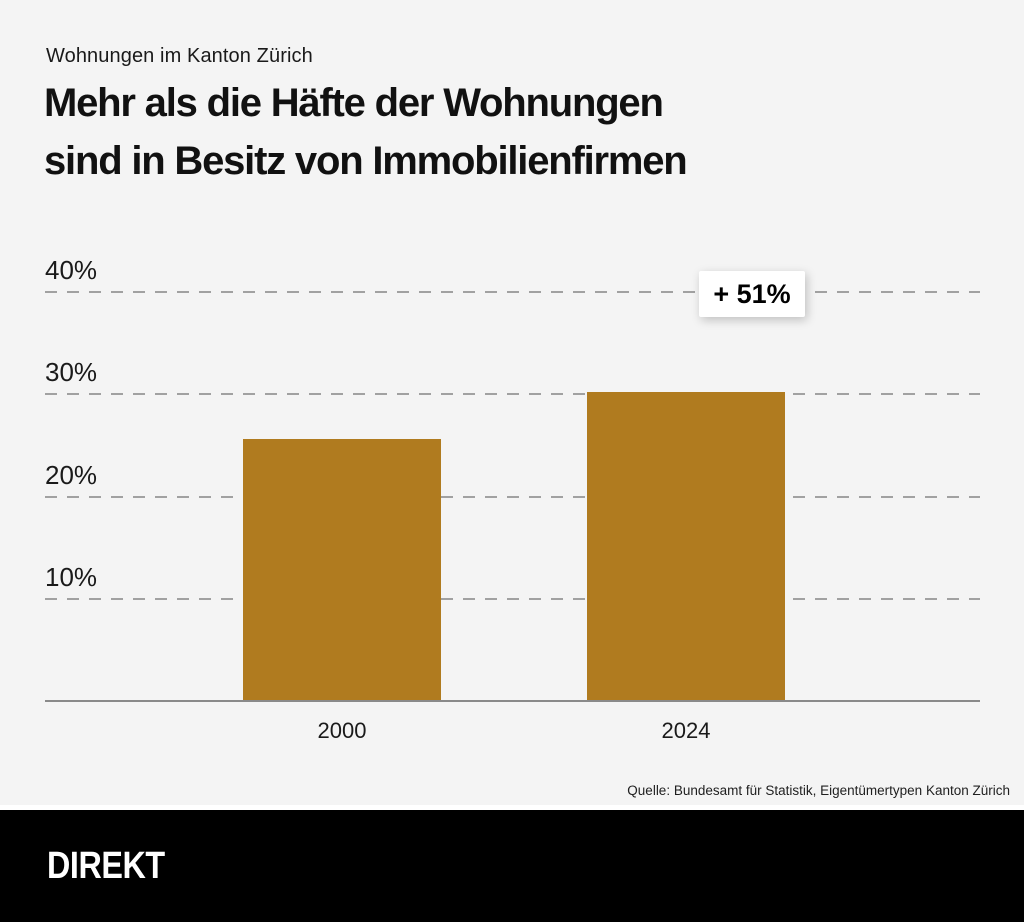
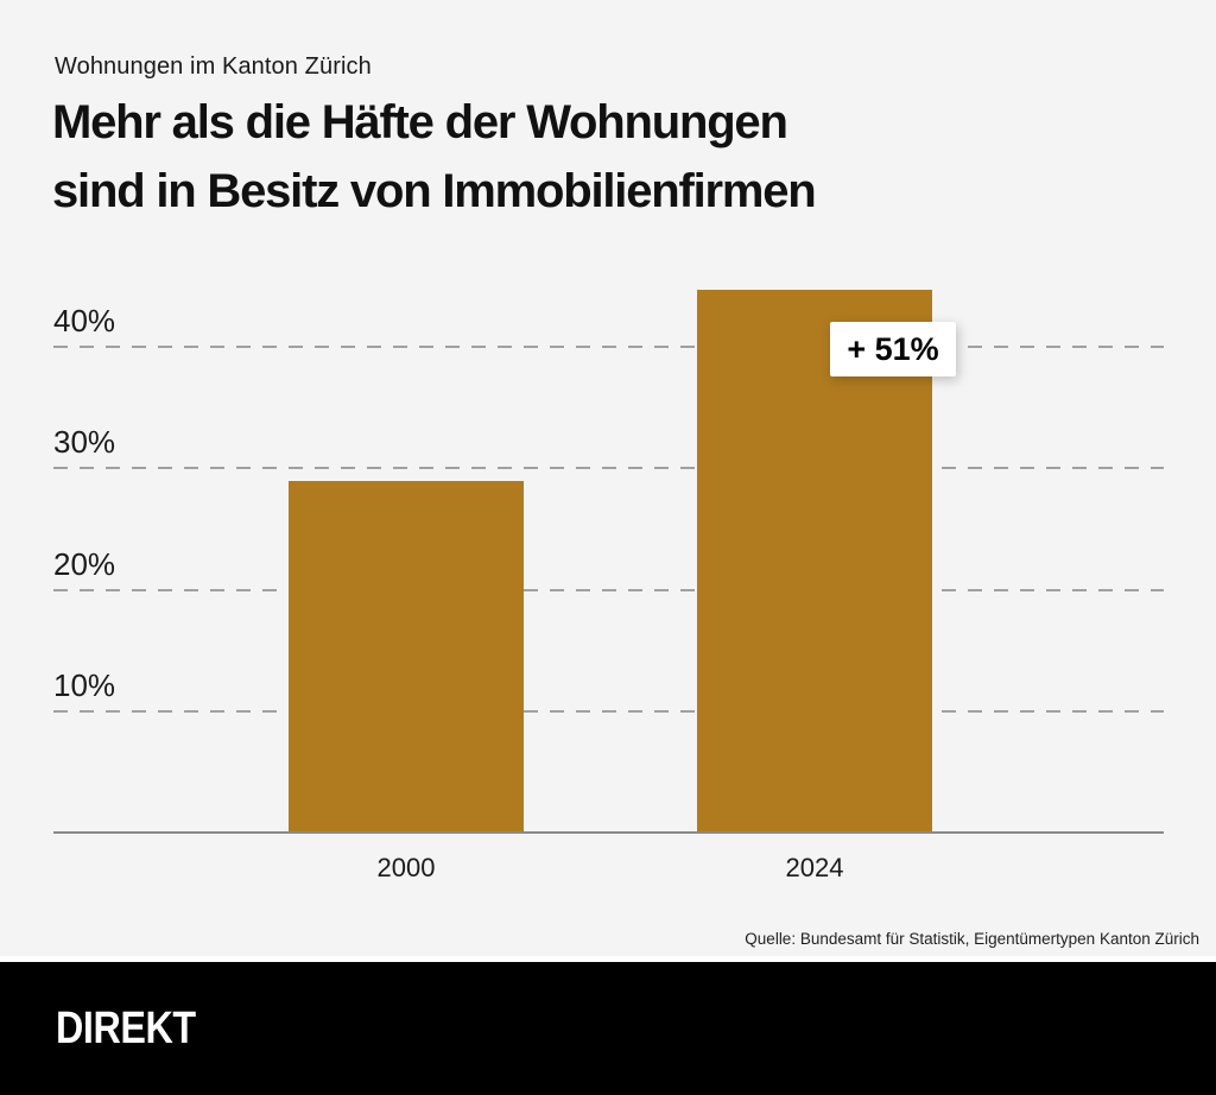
2000: 25.6% -> 28.9%
2024: 30.2% -> 44.6%
